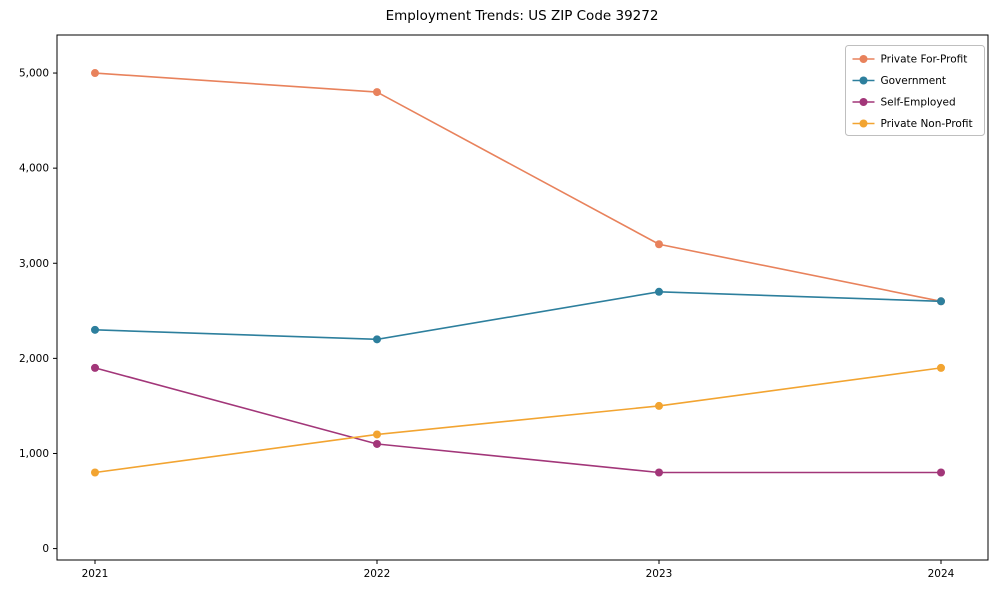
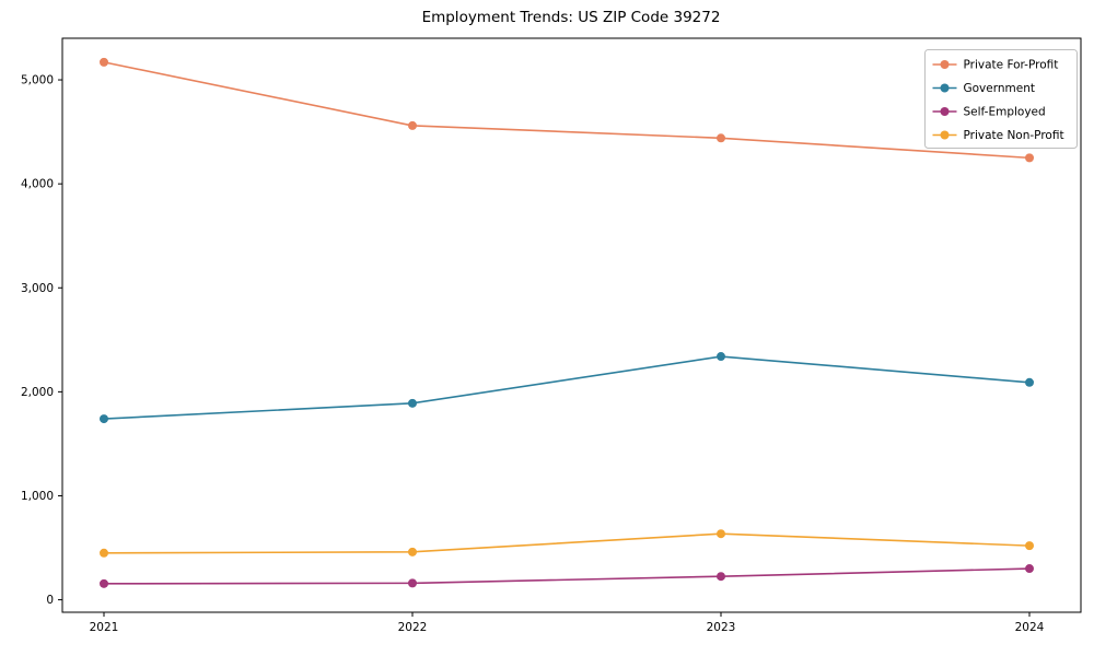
Private For-Profit/2021: 5000 -> 5200
Government/2021: 2300 -> 1700
Self-Employed/2021: 1900 -> 200
Private Non-Profit/2021: 800 -> 400
Private For-Profit/2022: 4800 -> 4600
Government/2022: 2200 -> 1900
Self-Employed/2022: 1100 -> 200
Private Non-Profit/2022: 1200 -> 500
Private For-Profit/2023: 3200 -> 4400
Government/2023: 2700 -> 2300
Self-Employed/2023: 800 -> 200
Private Non-Profit/2023: 1500 -> 600
Private For-Profit/2024: 2600 -> 4200
Government/2024: 2600 -> 2100
Self-Employed/2024: 800 -> 300
Private Non-Profit/2024: 1900 -> 500
